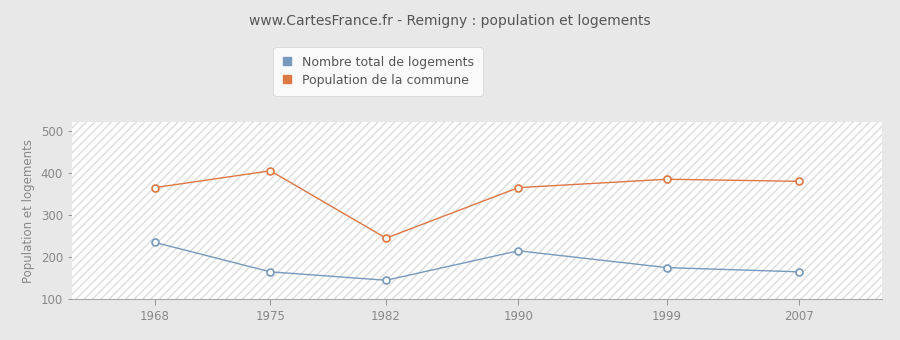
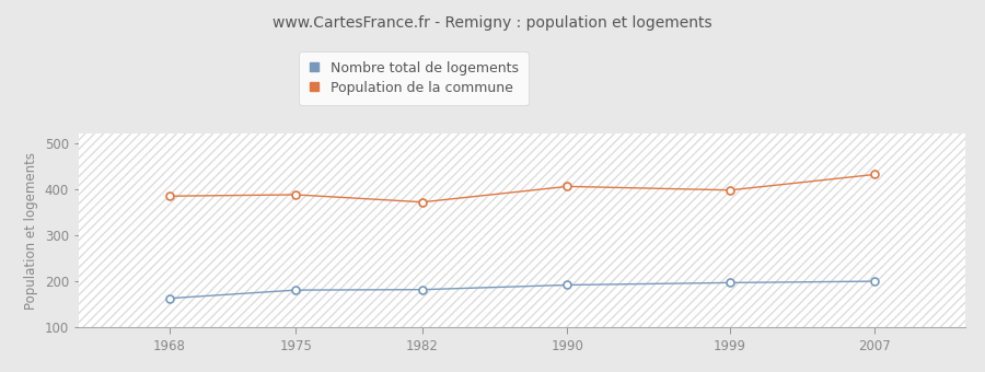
Nombre total de logements/1968: 235 -> 163
Population de la commune/1968: 365 -> 385
Nombre total de logements/1975: 165 -> 181
Population de la commune/1975: 405 -> 388
Nombre total de logements/1982: 145 -> 182
Population de la commune/1982: 245 -> 372
Nombre total de logements/1990: 215 -> 192
Population de la commune/1990: 365 -> 406
Nombre total de logements/1999: 175 -> 197
Population de la commune/1999: 385 -> 398
Nombre total de logements/2007: 165 -> 200
Population de la commune/2007: 380 -> 432
